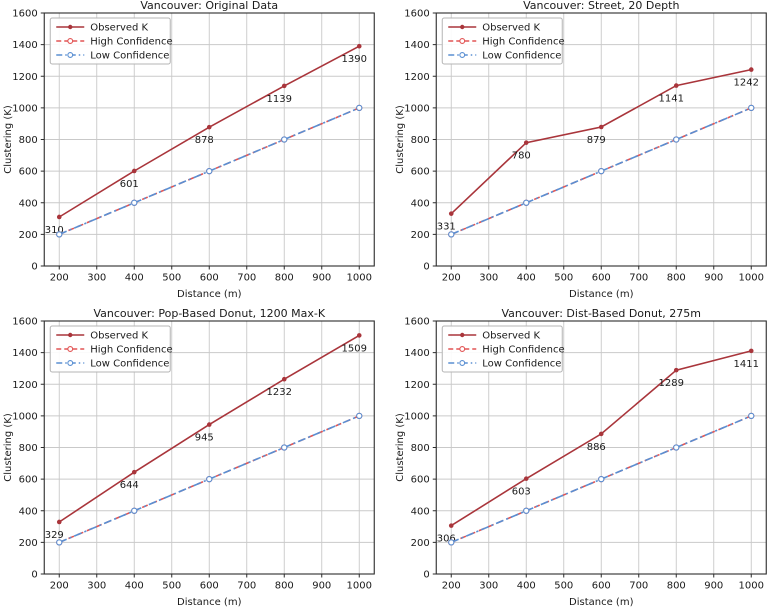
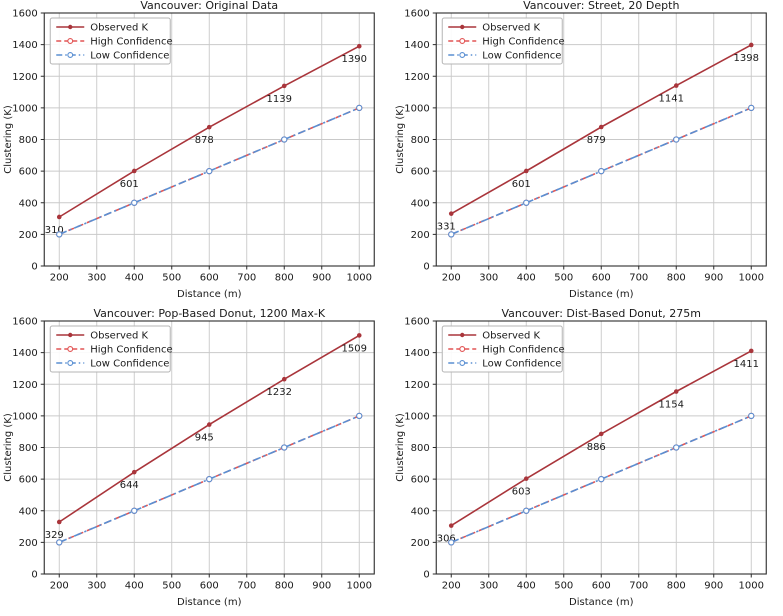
Vancouver: Street, 20 Depth/Observed K/400: 780 -> 601
Vancouver: Street, 20 Depth/Observed K/1000: 1242 -> 1398
Vancouver: Dist-Based Donut, 275m/Observed K/800: 1289 -> 1154
